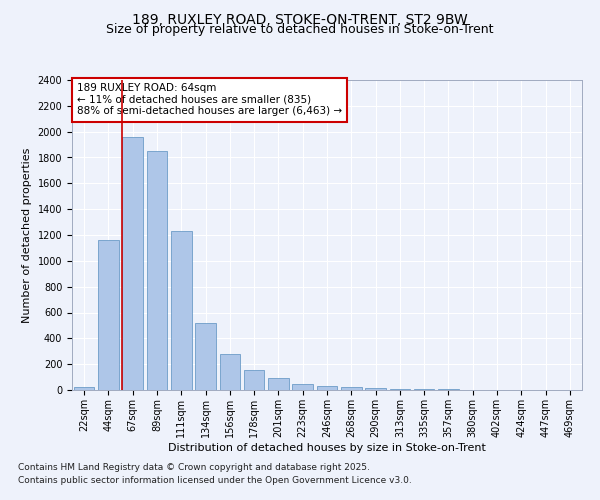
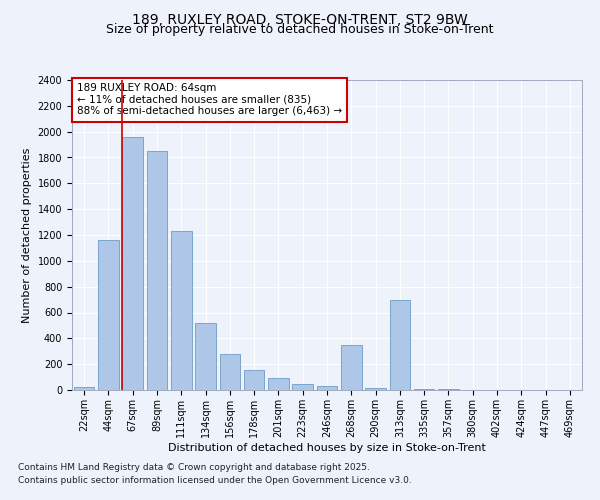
268sqm: 20 -> 350
313sqm: 10 -> 700
